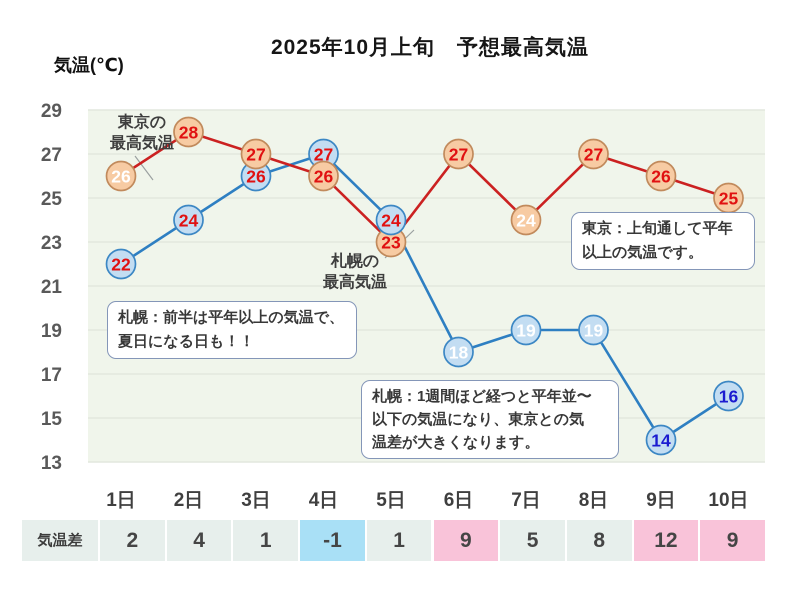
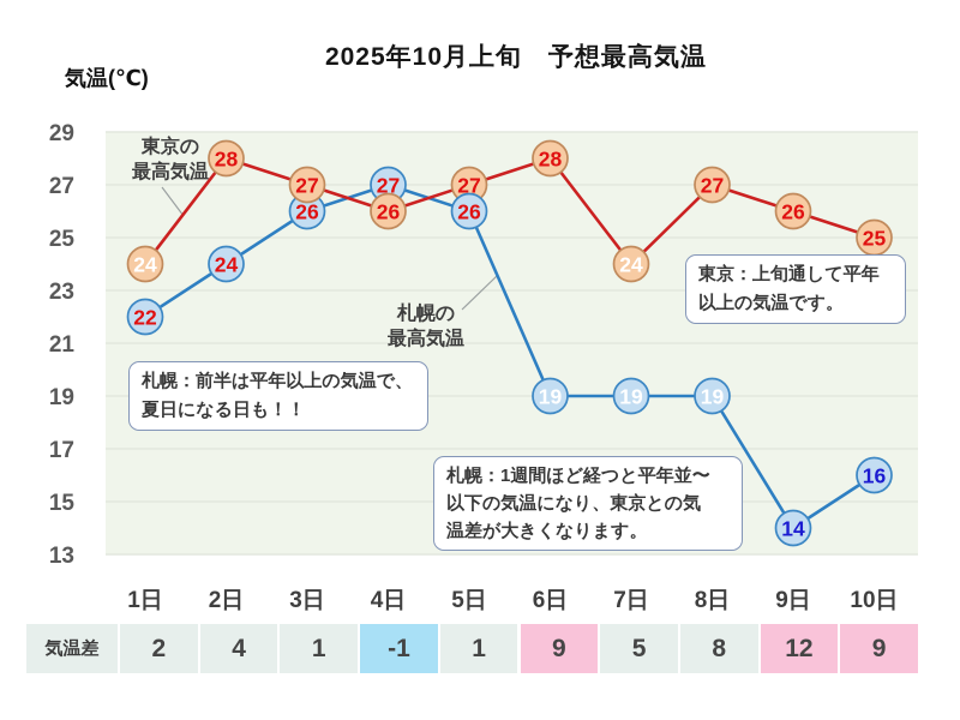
東京の最高気温/1日: 26 -> 24
東京の最高気温/5日: 23 -> 27
札幌の最高気温/5日: 24 -> 26
東京の最高気温/6日: 27 -> 28
札幌の最高気温/6日: 18 -> 19
